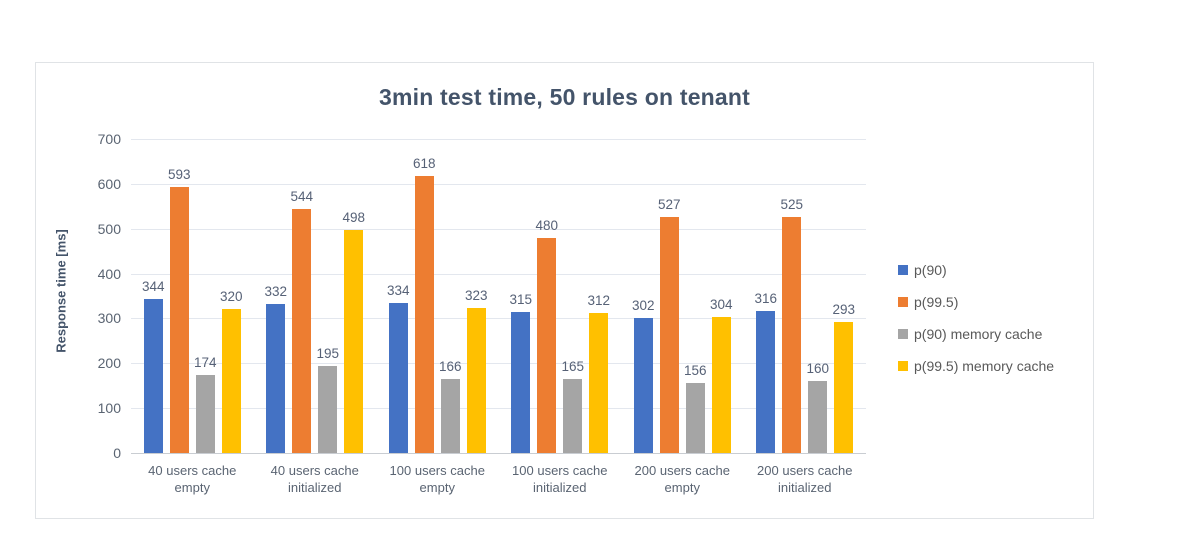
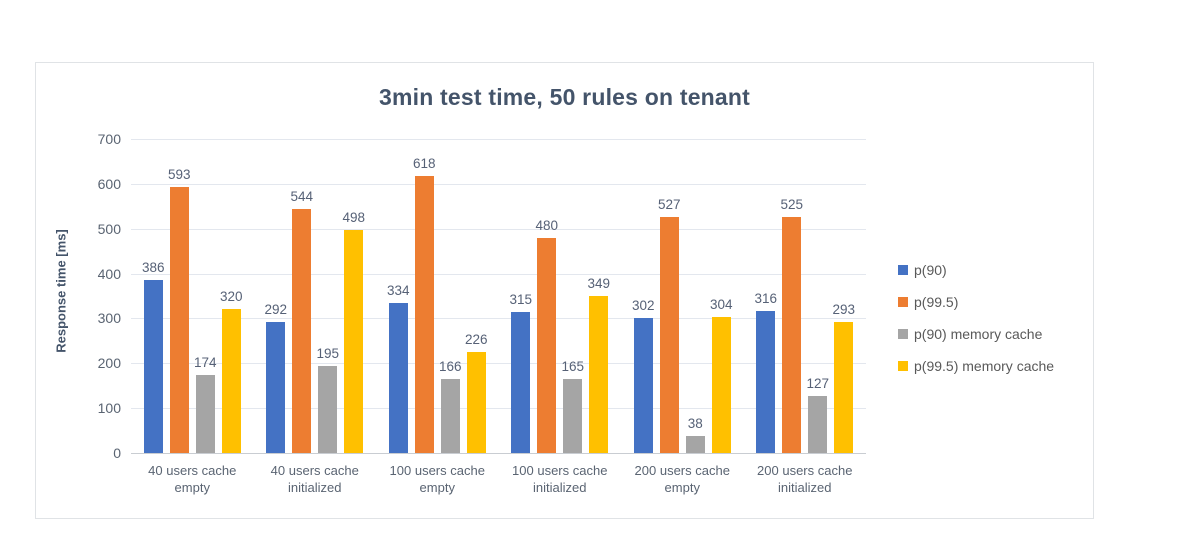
p(90)/40 users cache empty: 344 -> 386
p(90)/40 users cache initialized: 332 -> 292
p(99.5) memory cache/100 users cache empty: 323 -> 226
p(99.5) memory cache/100 users cache initialized: 312 -> 349
p(90) memory cache/200 users cache empty: 156 -> 38
p(90) memory cache/200 users cache initialized: 160 -> 127
